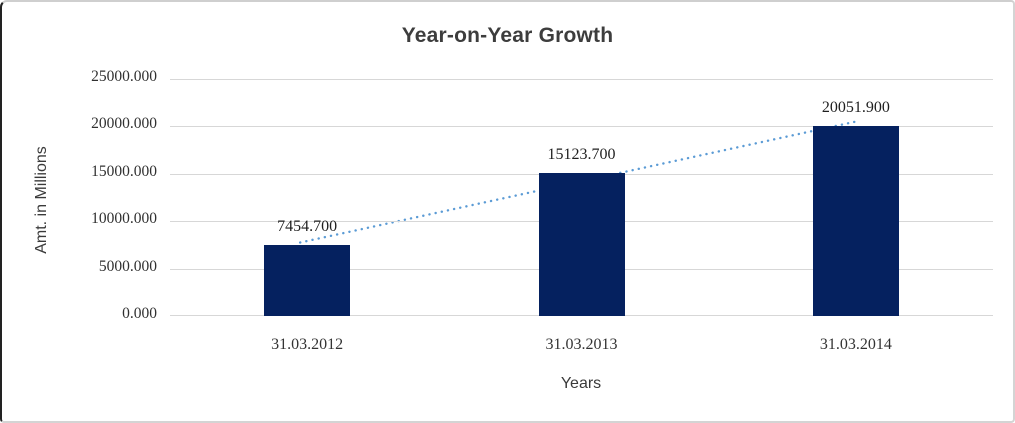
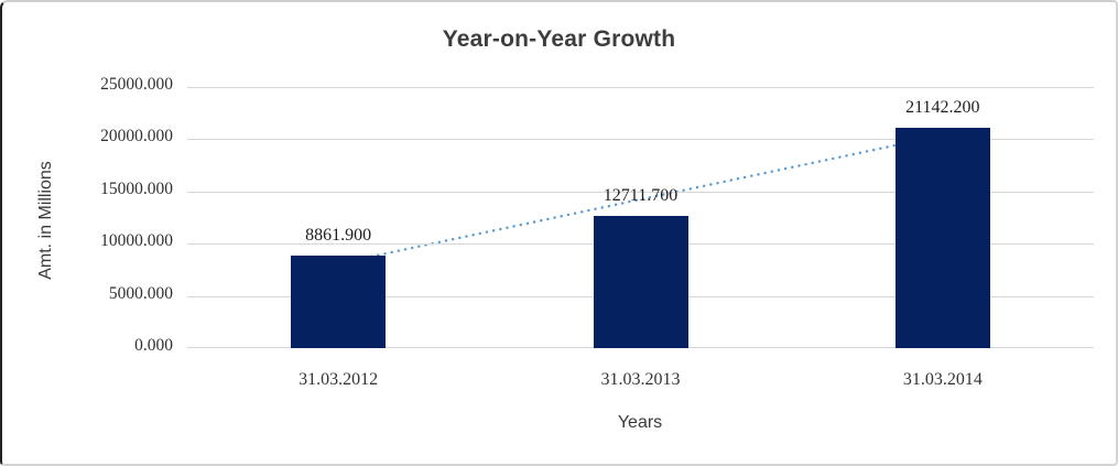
31.03.2012: 7454.700 -> 8861.900
31.03.2013: 15123.700 -> 12711.700
31.03.2014: 20051.900 -> 21142.200
